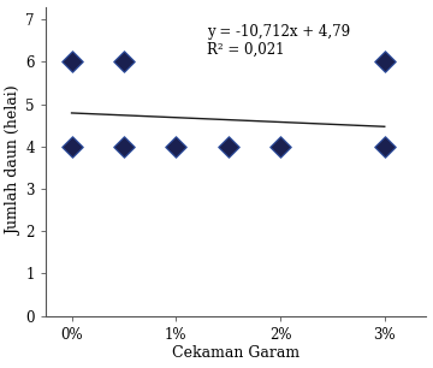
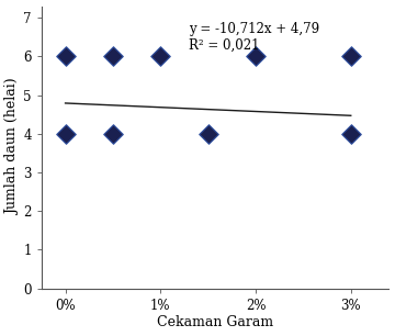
1%: 4 -> 6
2%: 4 -> 6
